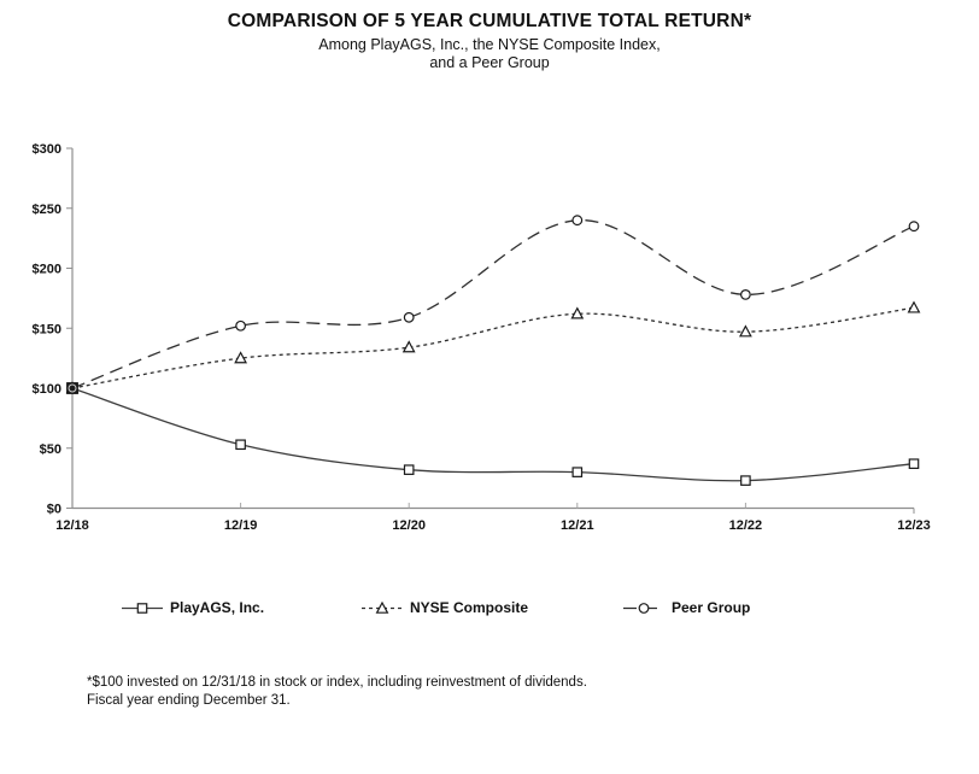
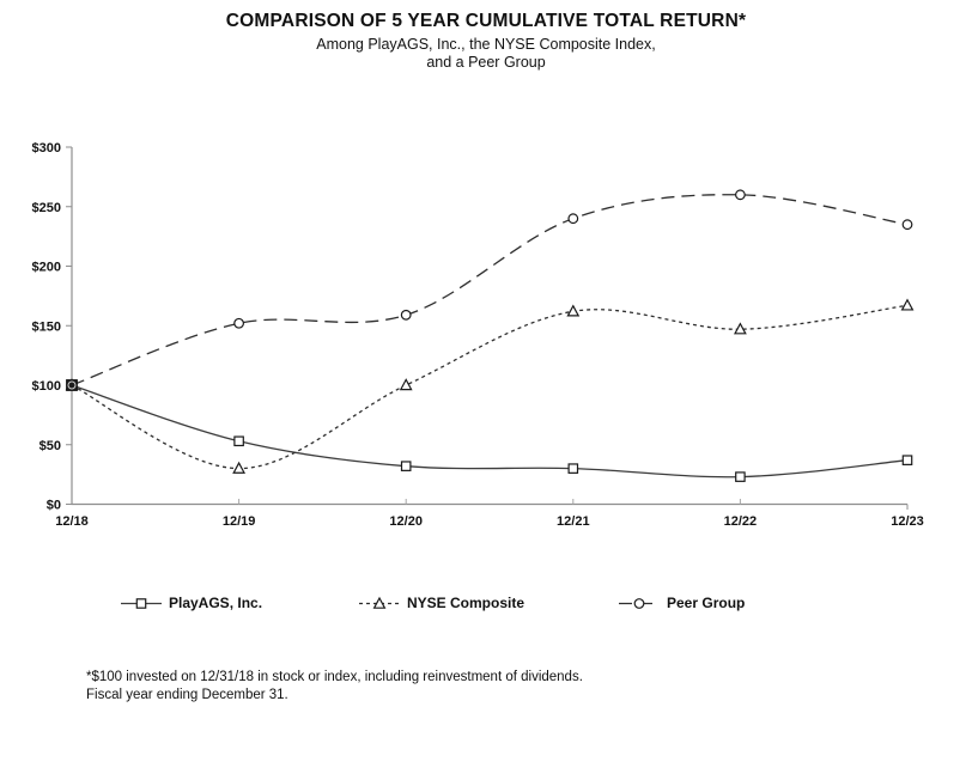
NYSE Composite/12/19: $120 -> $30
NYSE Composite/12/20: $130 -> $100
Peer Group/12/22: $180 -> $260
